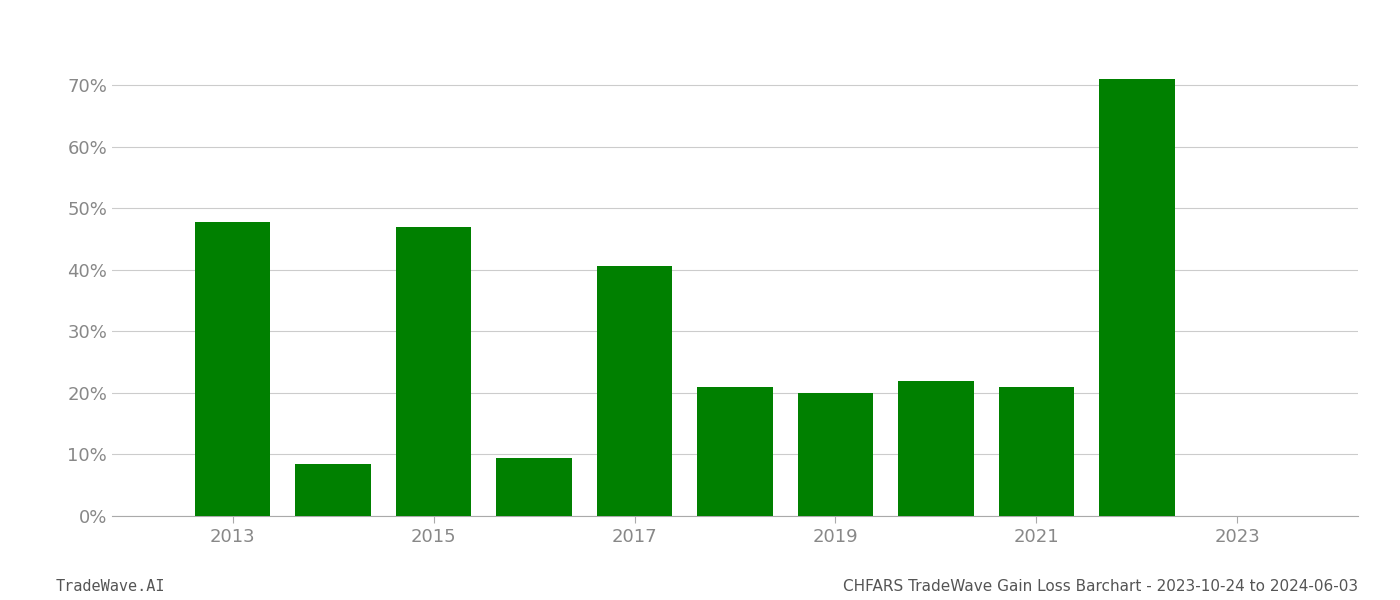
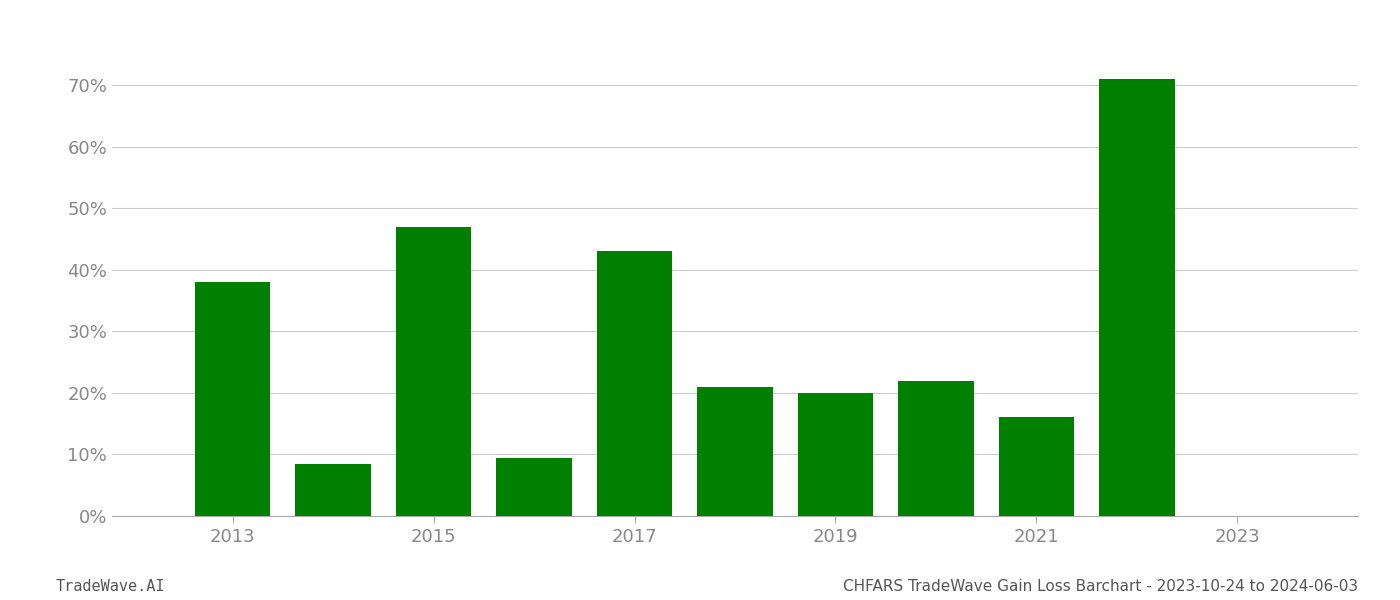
2013: 47.8% -> 38.0%
2017: 40.6% -> 43.0%
2021: 21.0% -> 16.0%
